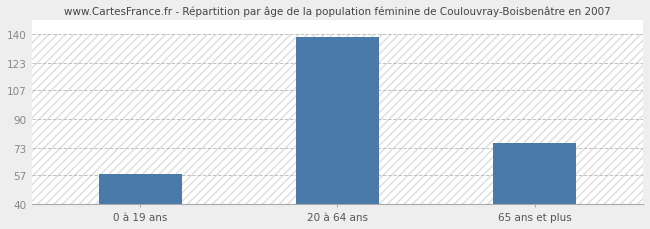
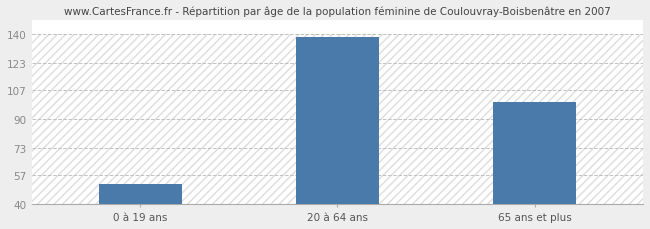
0 à 19 ans: 58 -> 52
65 ans et plus: 76 -> 100
